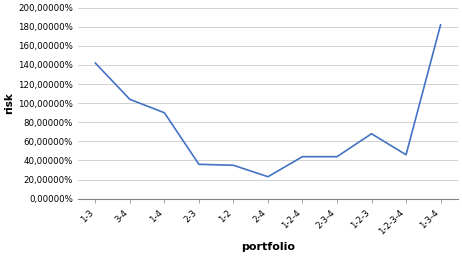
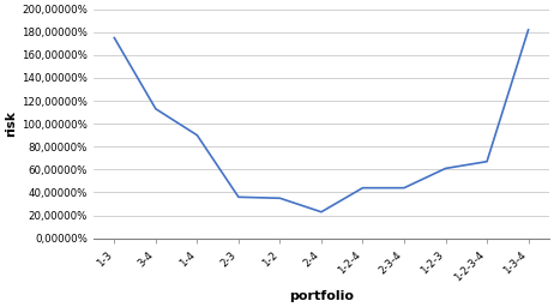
1-3: 142% -> 175%
3-4: 104% -> 113%
1-2-3: 68% -> 61%
1-2-3-4: 46% -> 67%
